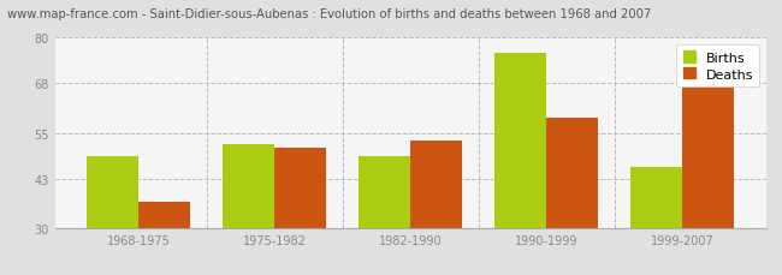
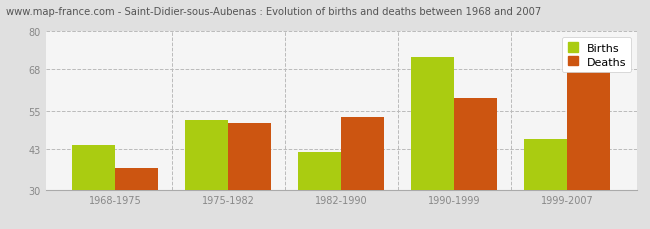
Births/1968-1975: 49 -> 44
Births/1982-1990: 49 -> 42
Births/1990-1999: 76 -> 72
